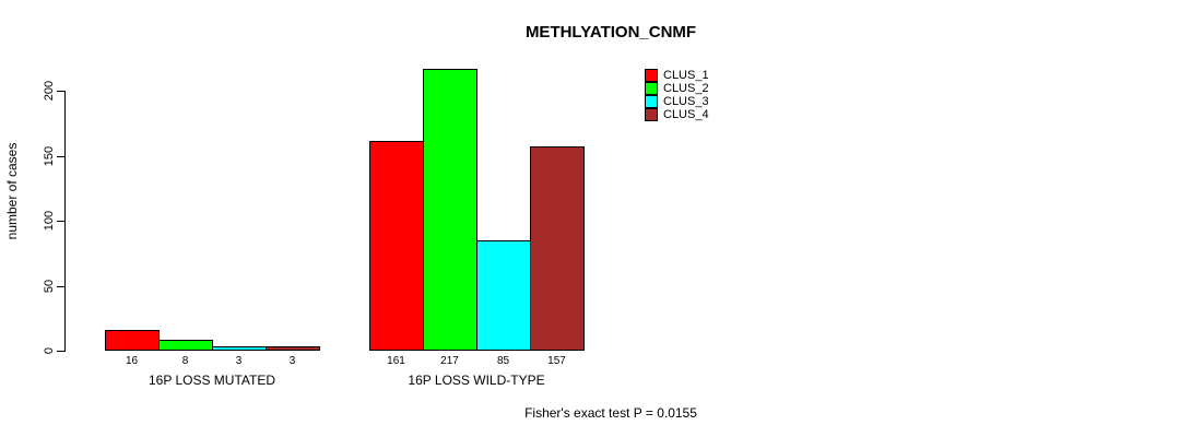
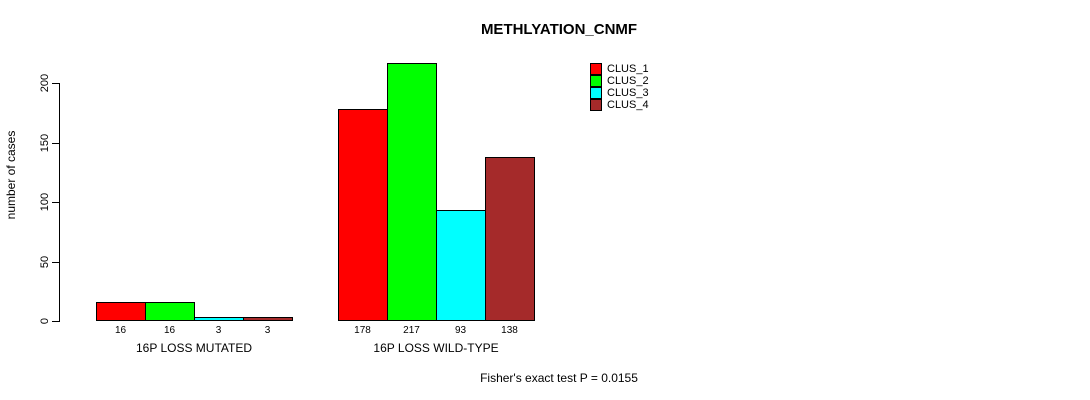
CLUS_2/16P LOSS MUTATED: 8 -> 16
CLUS_1/16P LOSS WILD-TYPE: 161 -> 178
CLUS_3/16P LOSS WILD-TYPE: 85 -> 93
CLUS_4/16P LOSS WILD-TYPE: 157 -> 138
